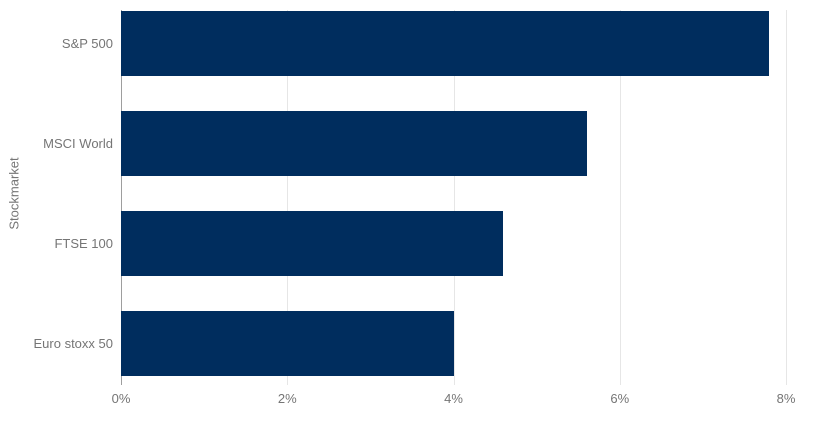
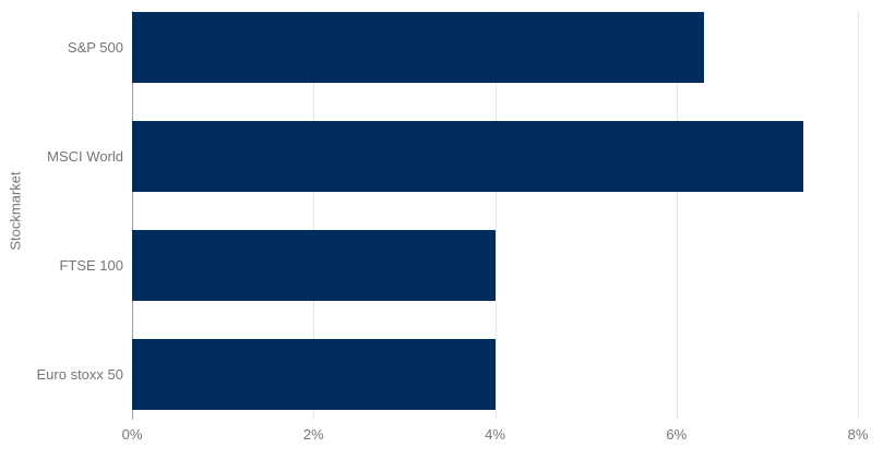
S&P 500: 7.8% -> 6.3%
MSCI World: 5.6% -> 7.4%
FTSE 100: 4.6% -> 4.0%
